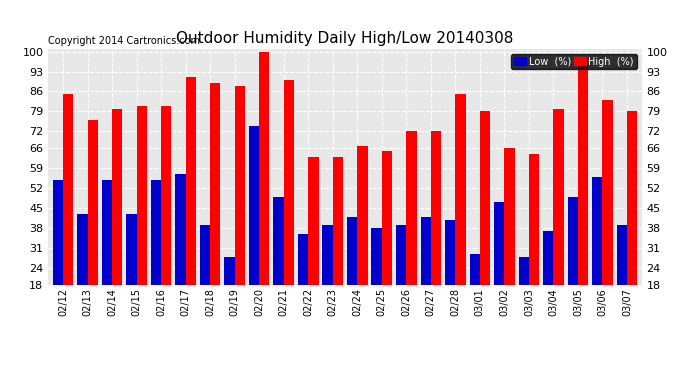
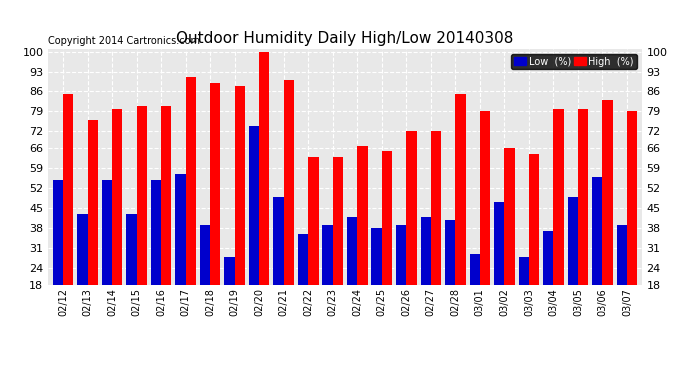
High (%)/03/05: 96 -> 80
